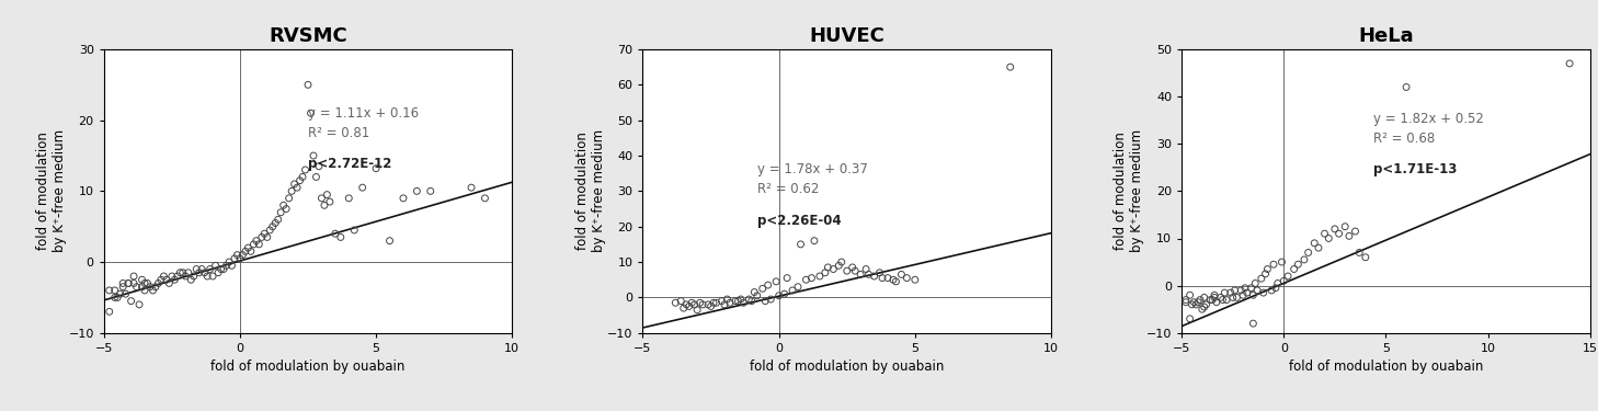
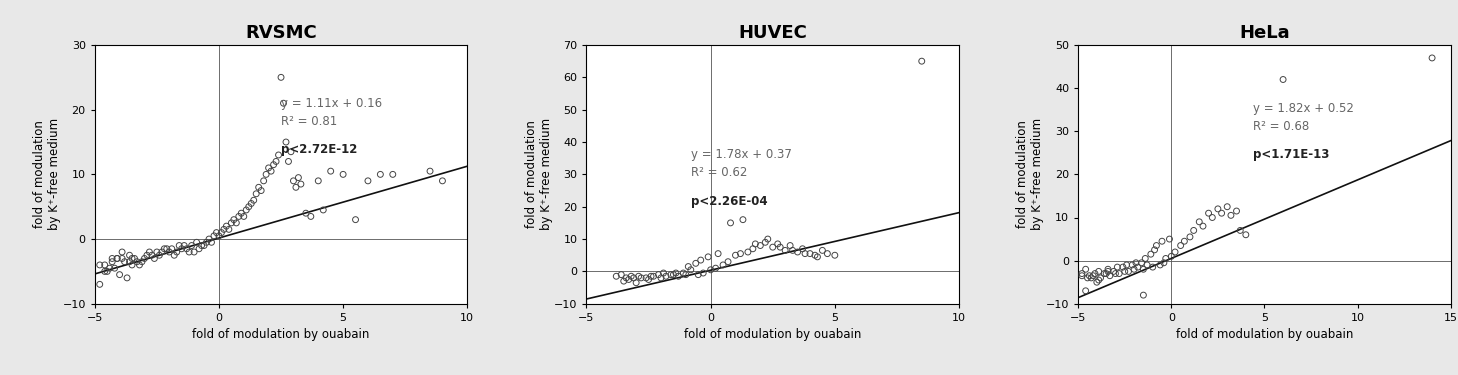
RVSMC/5: 13.2 -> 10.0
